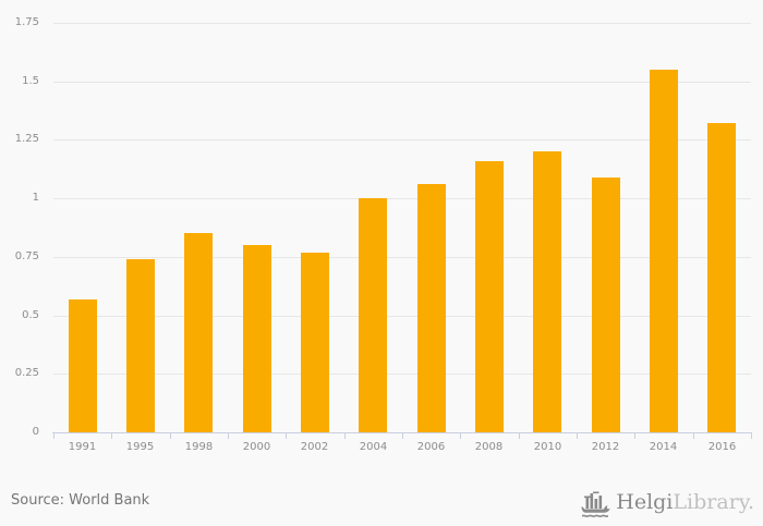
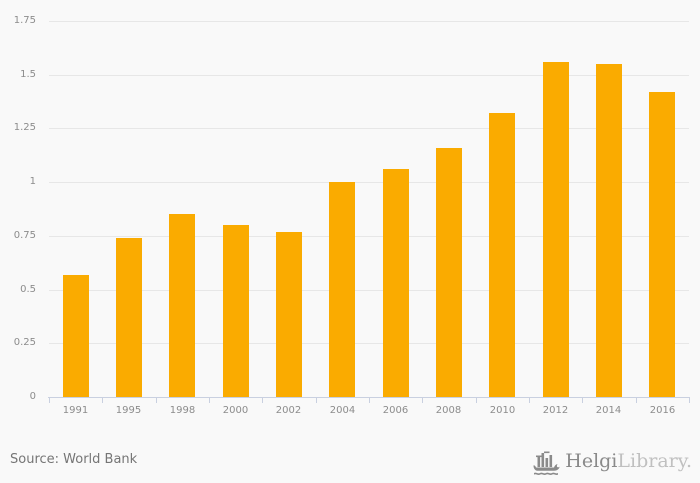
2010: 1.20 -> 1.32
2012: 1.09 -> 1.56
2016: 1.32 -> 1.42
